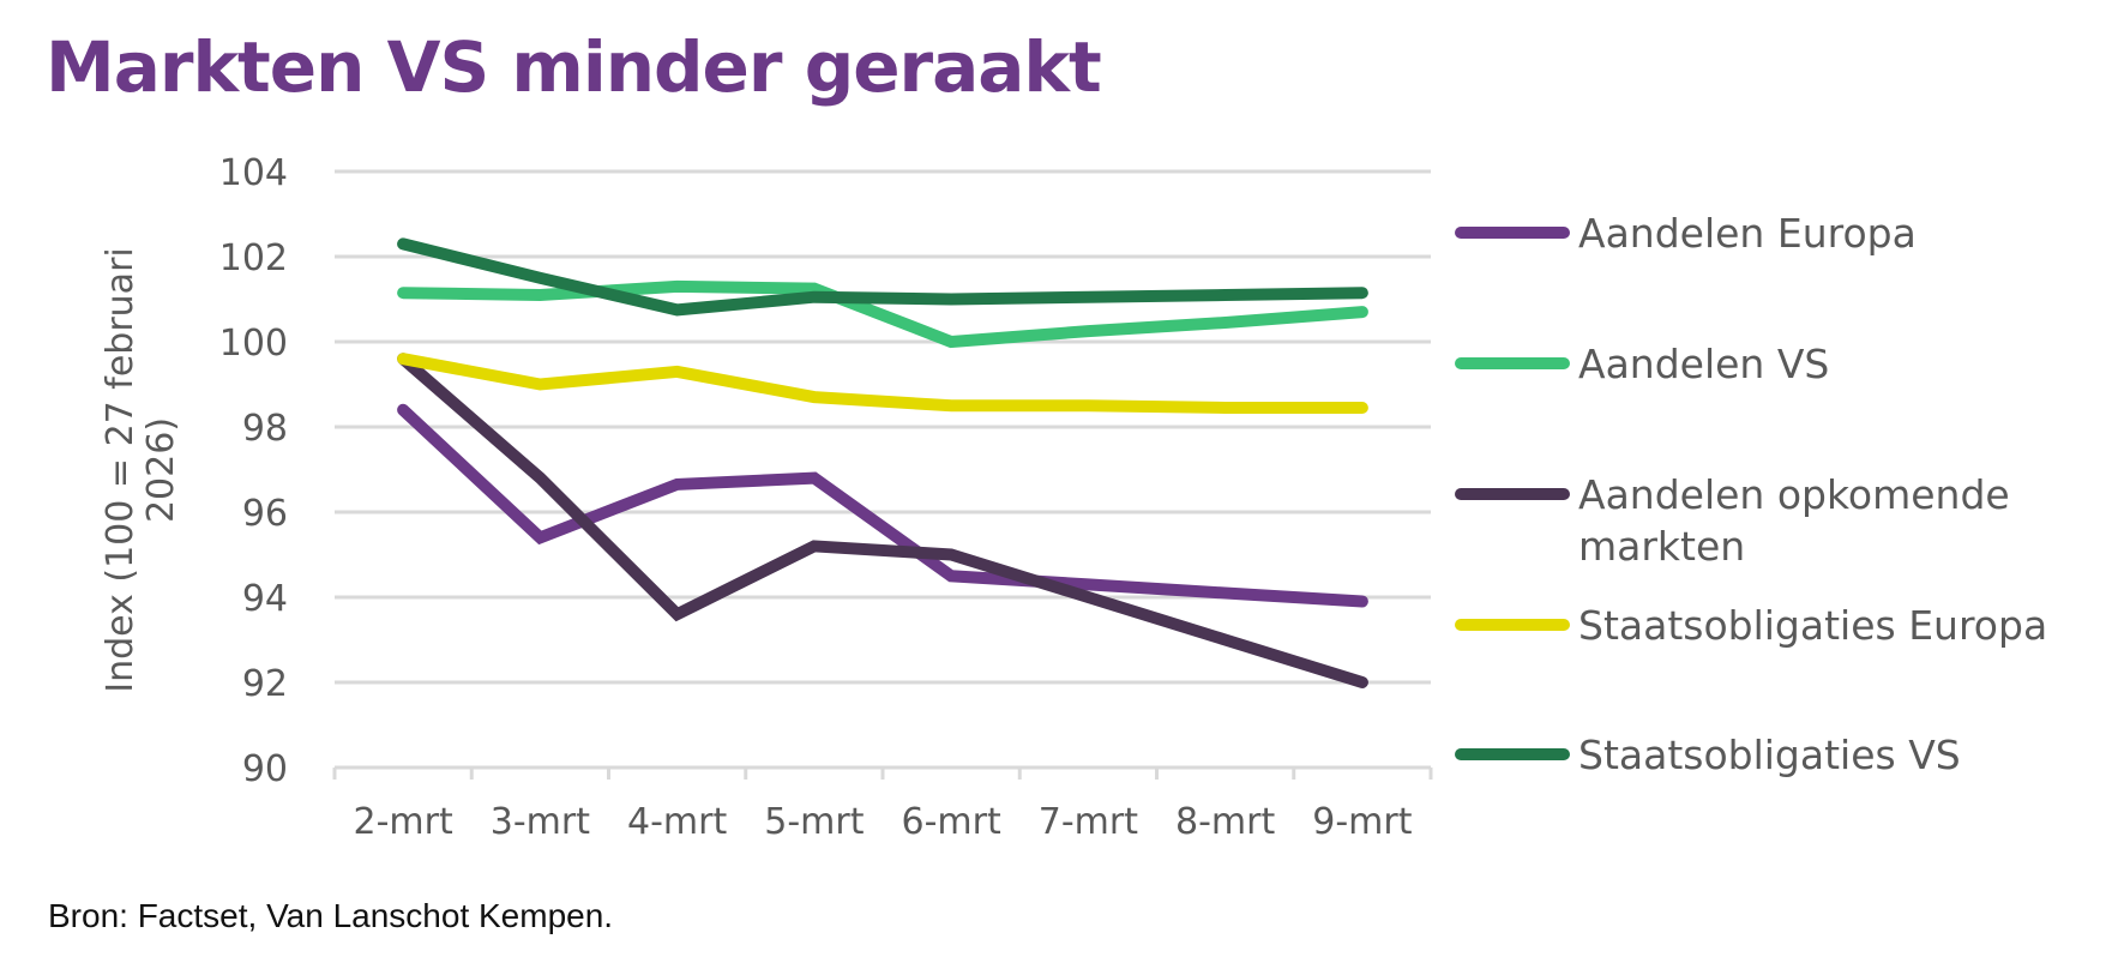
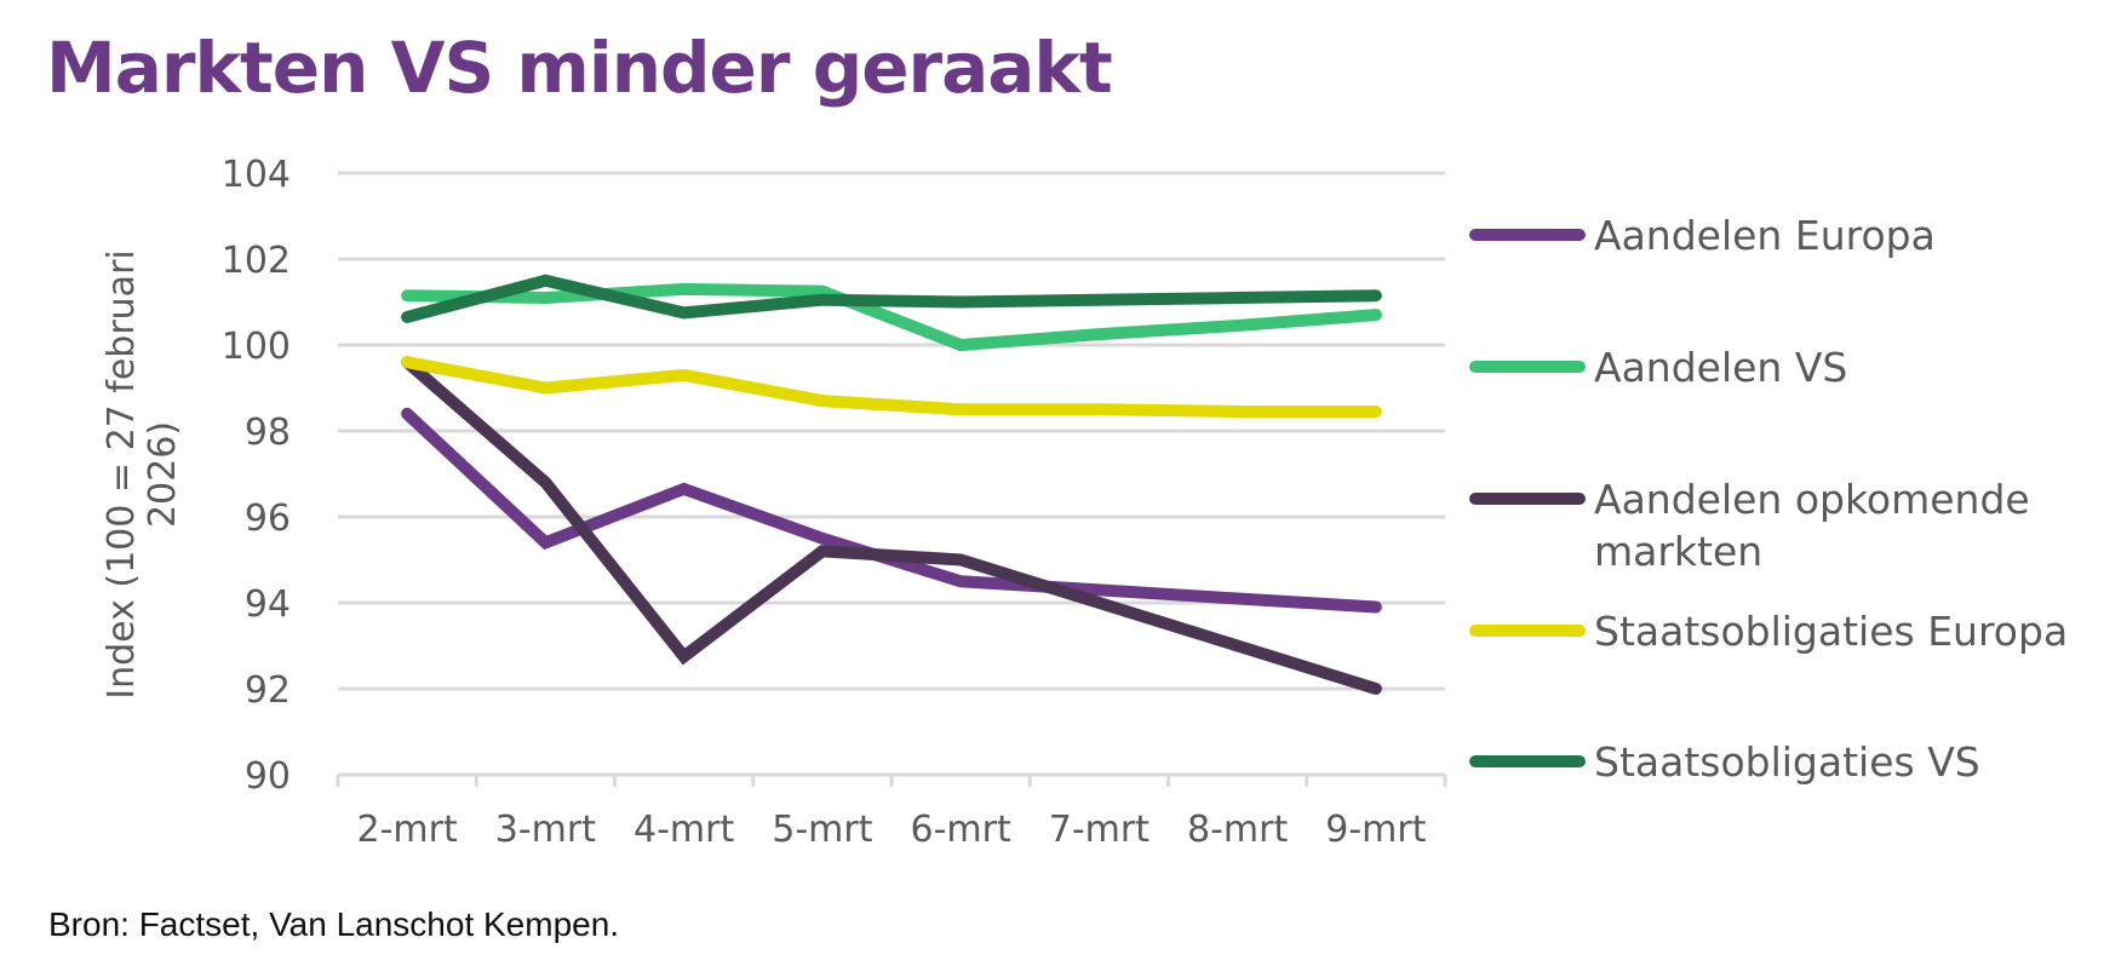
Staatsobligaties VS/2-mrt: 102.3 -> 100.7
Aandelen opkomende markten/4-mrt: 93.6 -> 92.8
Aandelen Europa/5-mrt: 96.8 -> 95.5
